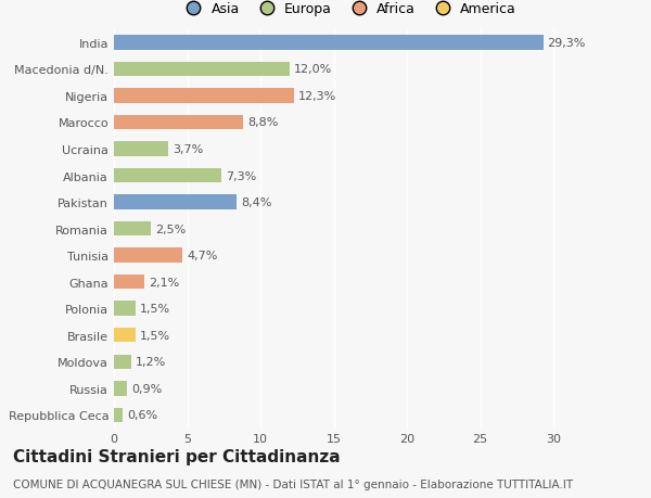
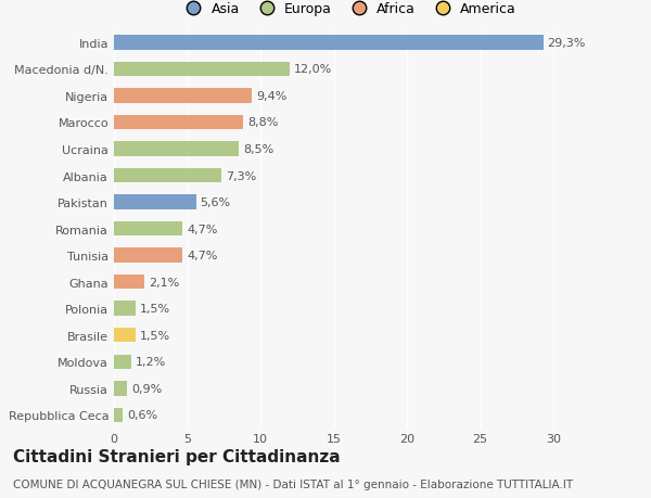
Nigeria: 12,3% -> 9,4%
Ucraina: 3,7% -> 8,5%
Pakistan: 8,4% -> 5,6%
Romania: 2,5% -> 4,7%
